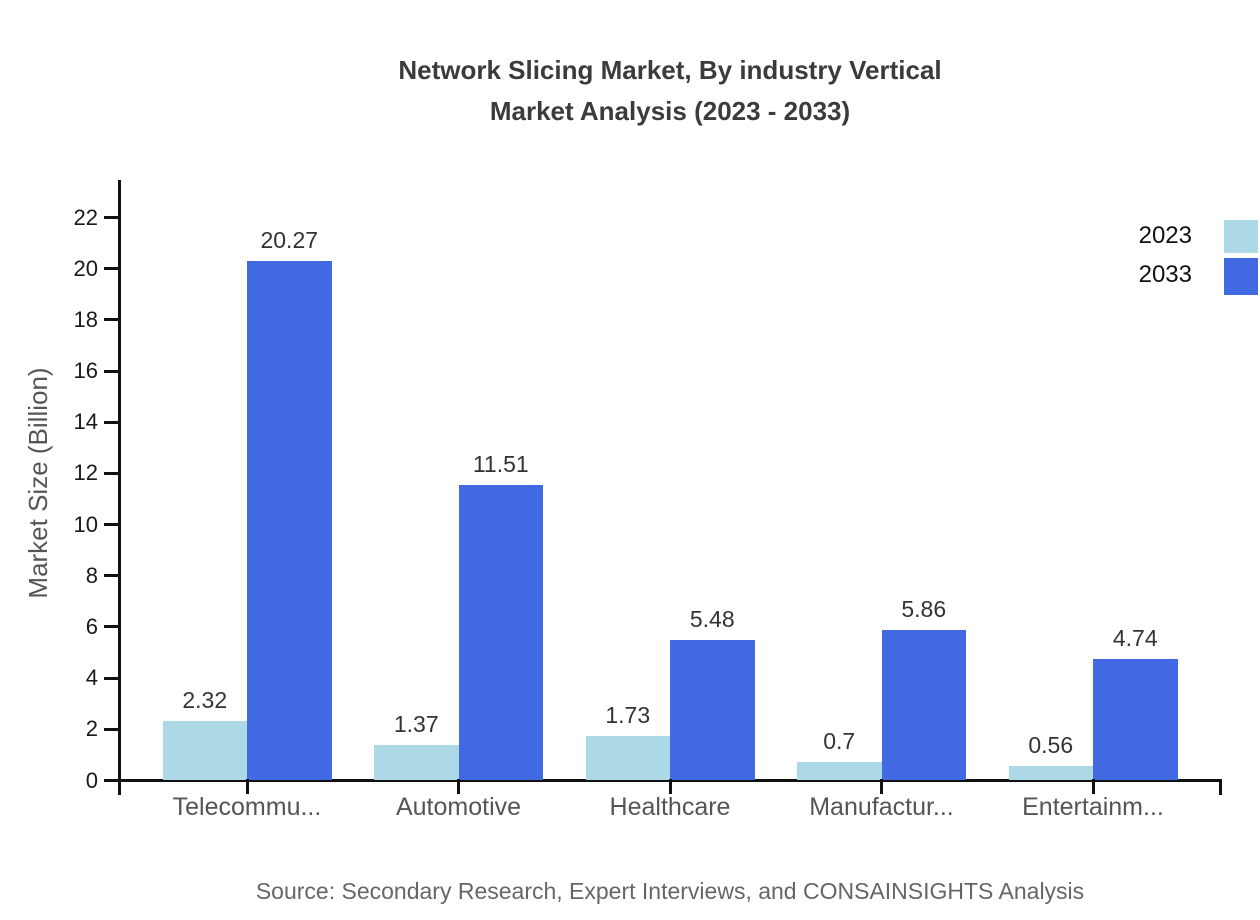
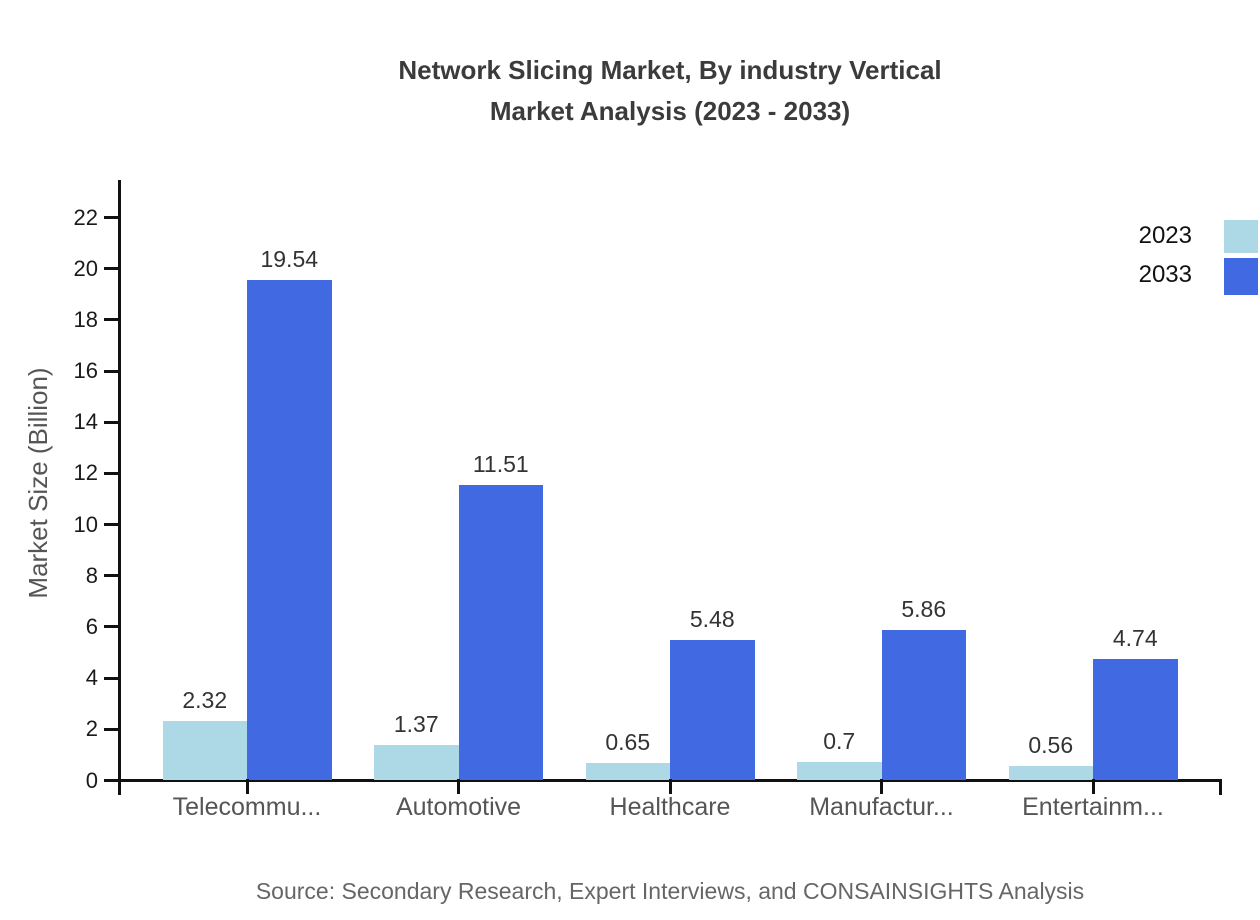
2033/Telecommu...: 20.27 -> 19.54
2023/Healthcare: 1.73 -> 0.65
